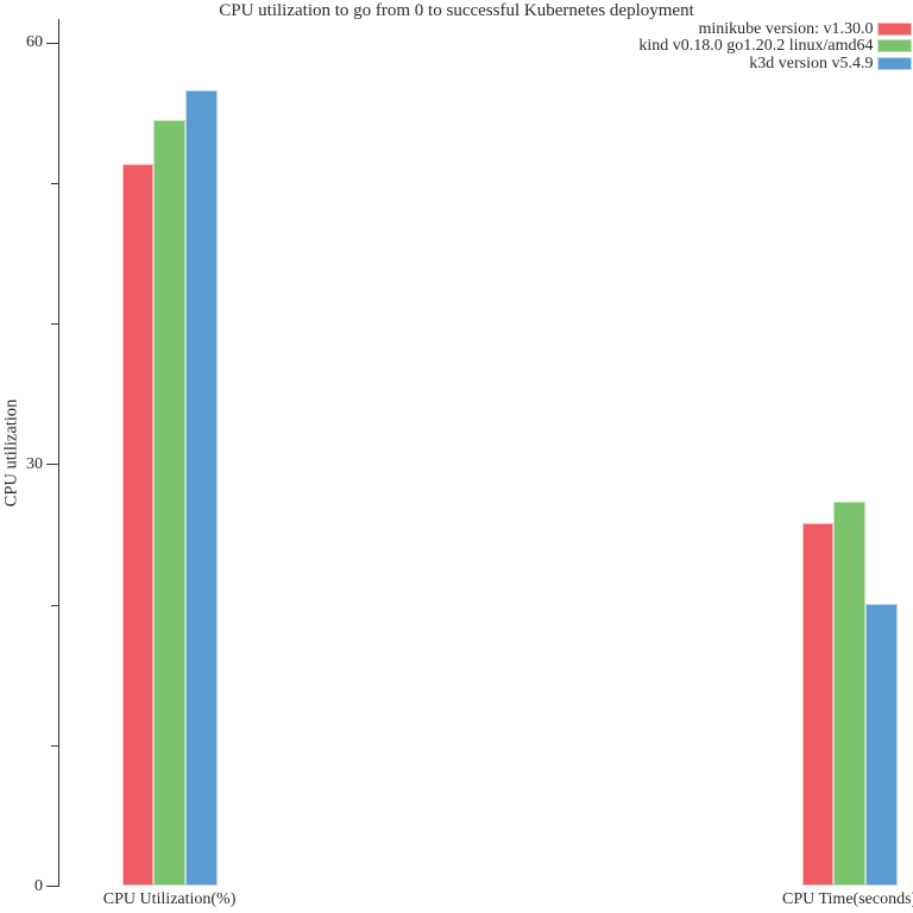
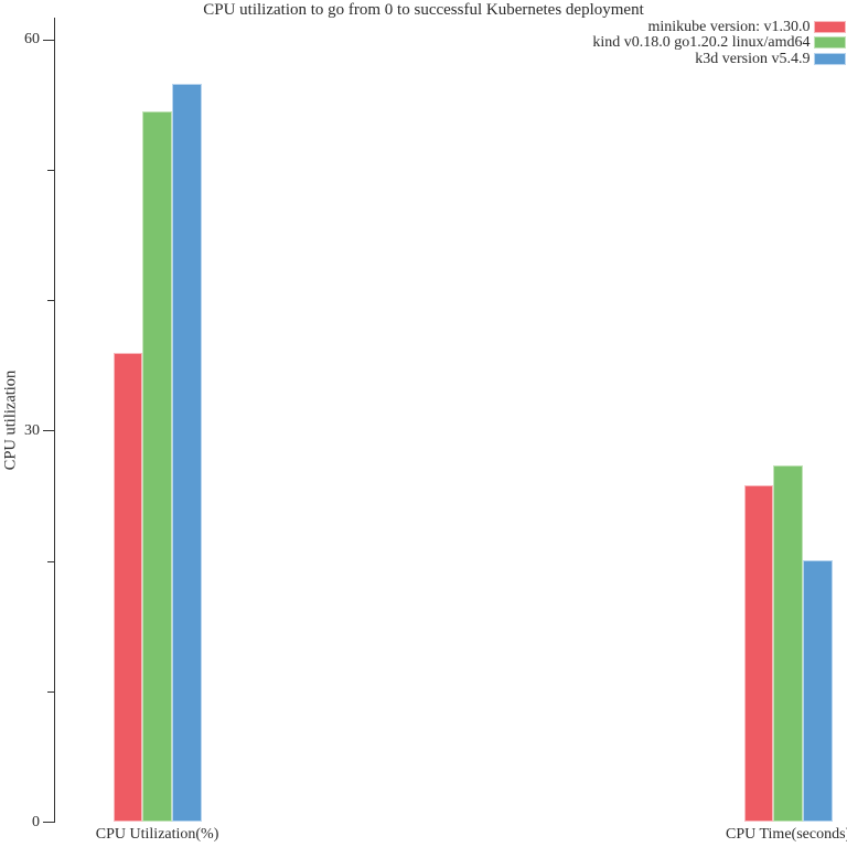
minikube version: v1.30.0/CPU Utilization(%): 51.4 -> 36.0
